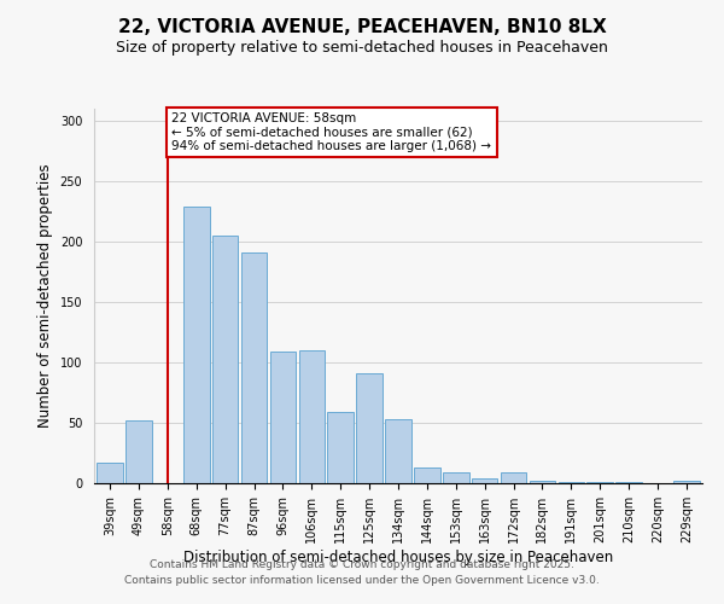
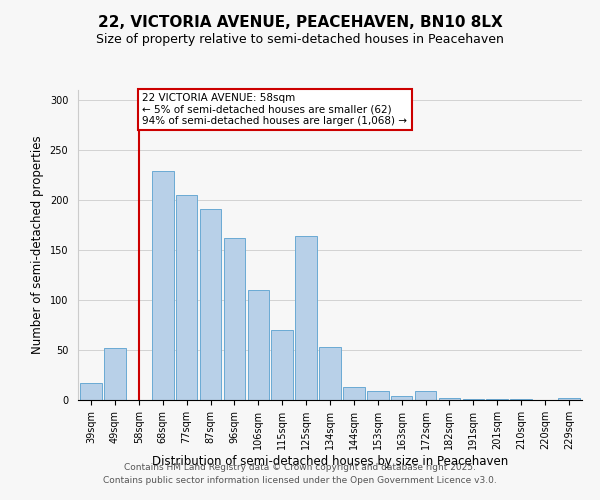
96sqm: 109 -> 162
115sqm: 59 -> 70
125sqm: 91 -> 164
